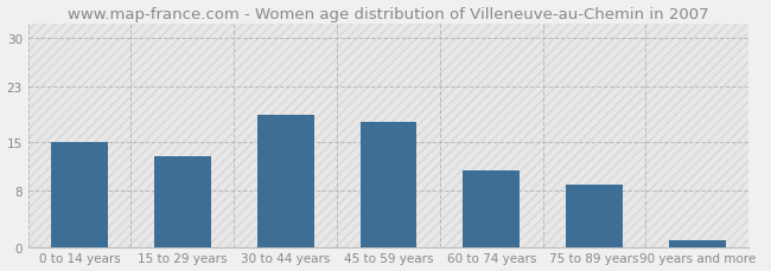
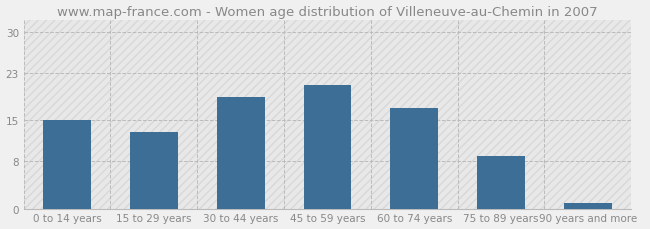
45 to 59 years: 18 -> 21
60 to 74 years: 11 -> 17
